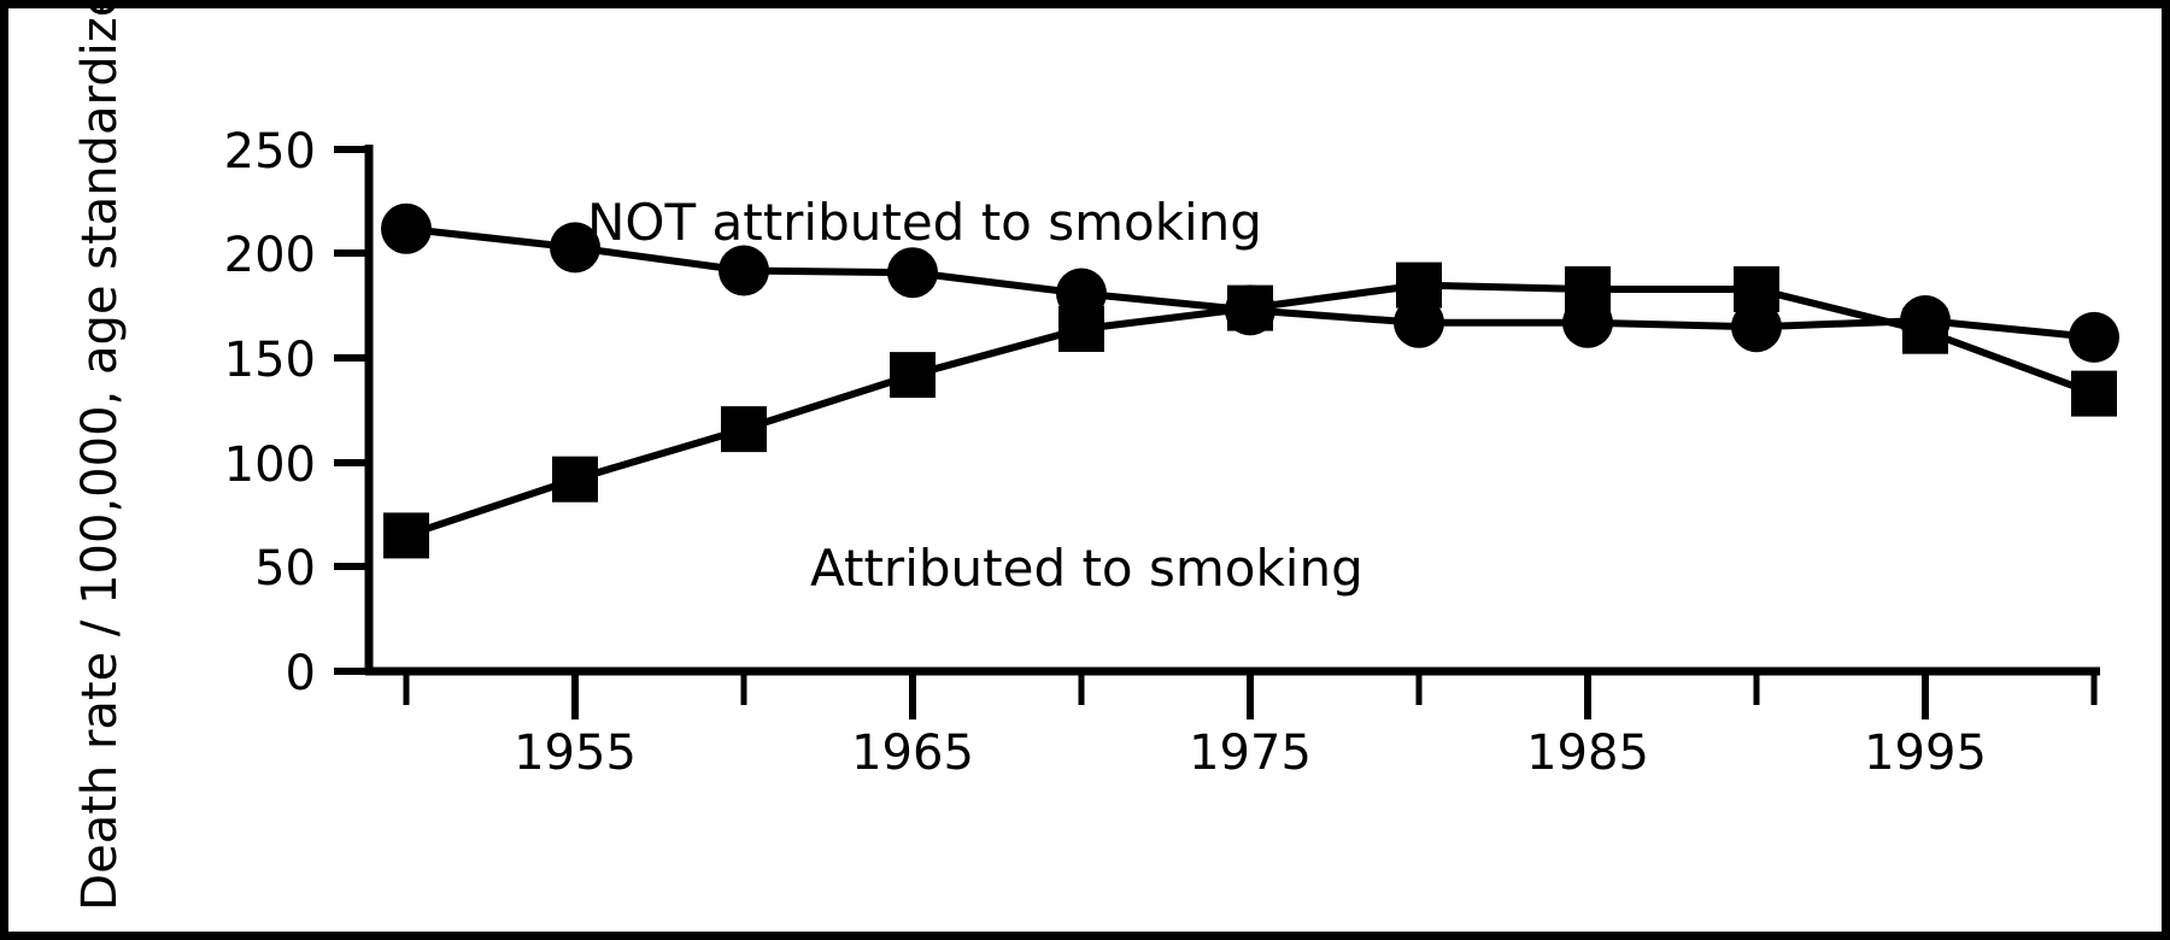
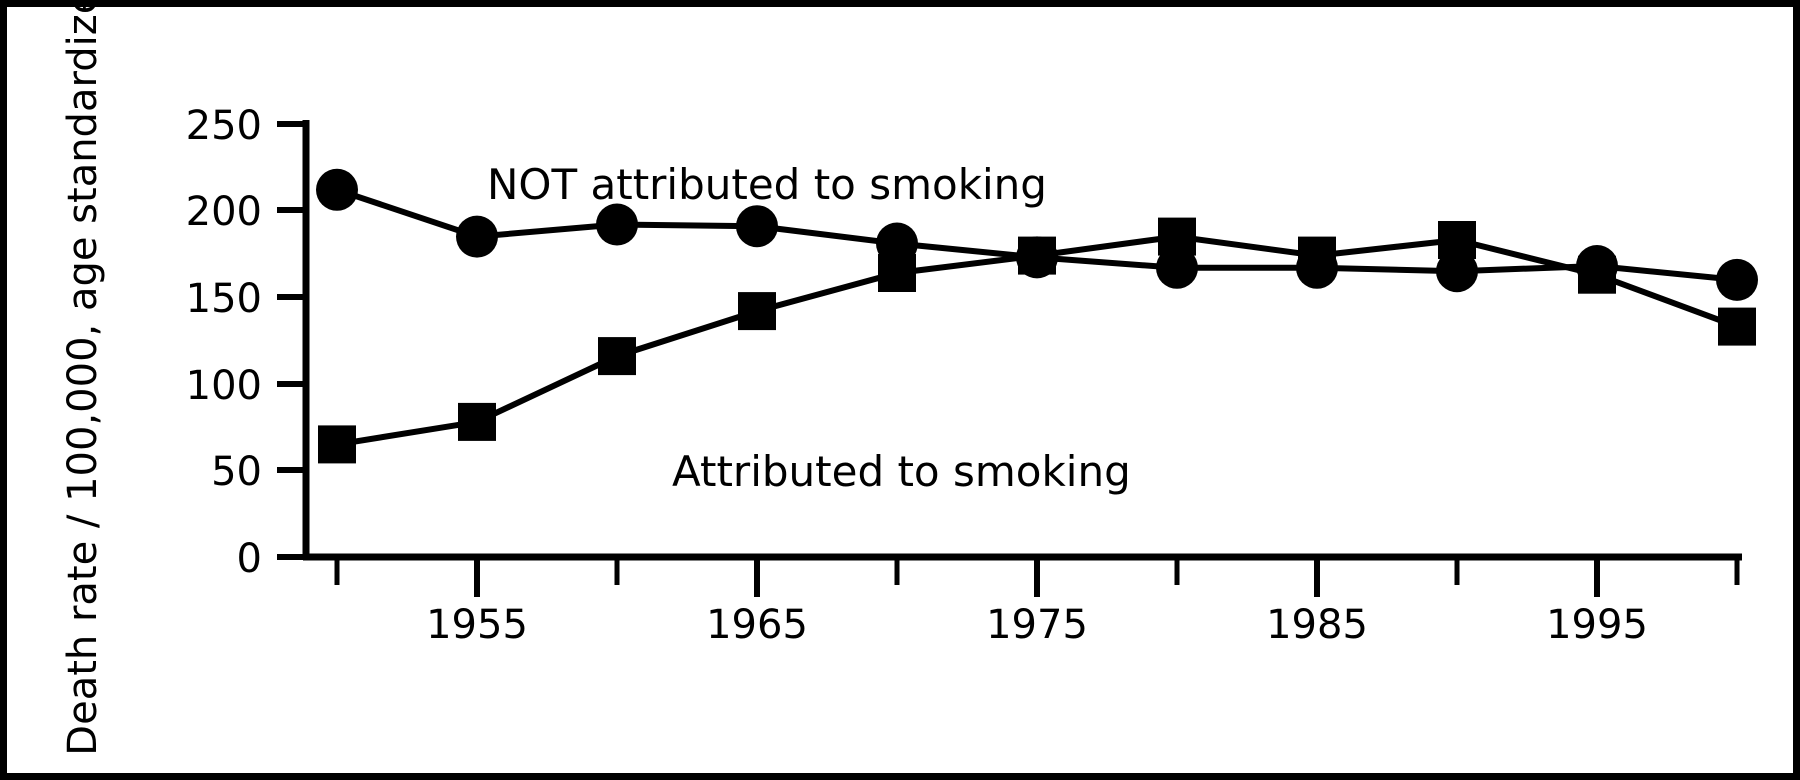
NOT attributed to smoking/1955: 203 -> 185
Attributed to smoking/1955: 92 -> 78
Attributed to smoking/1985: 183 -> 174
